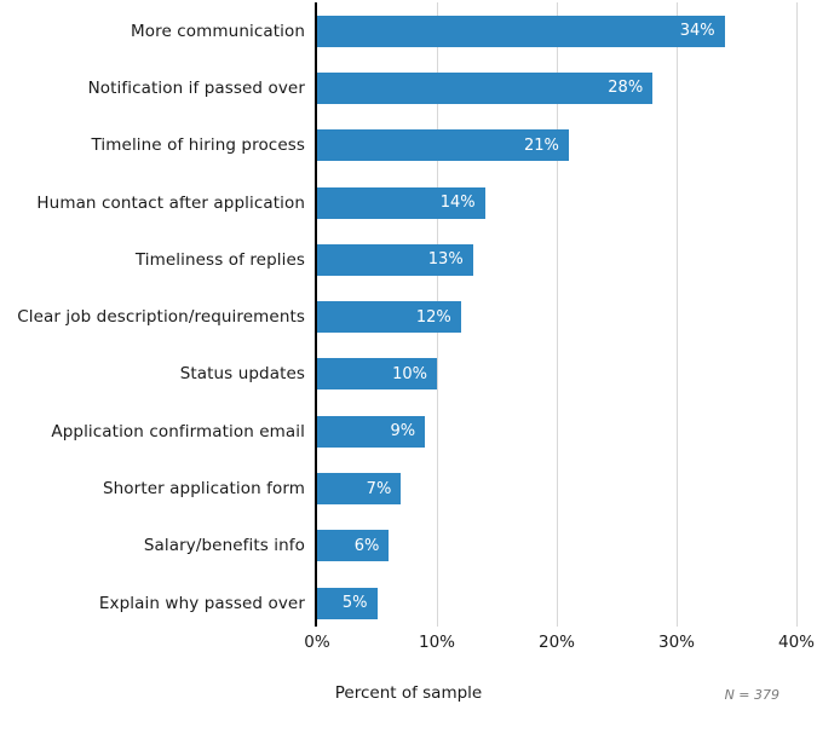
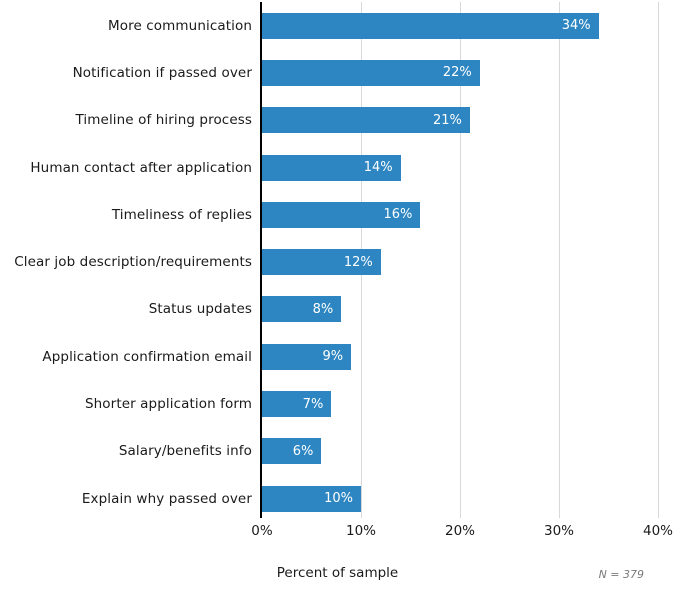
Notification if passed over: 28% -> 22%
Timeliness of replies: 13% -> 16%
Status updates: 10% -> 8%
Explain why passed over: 5% -> 10%
